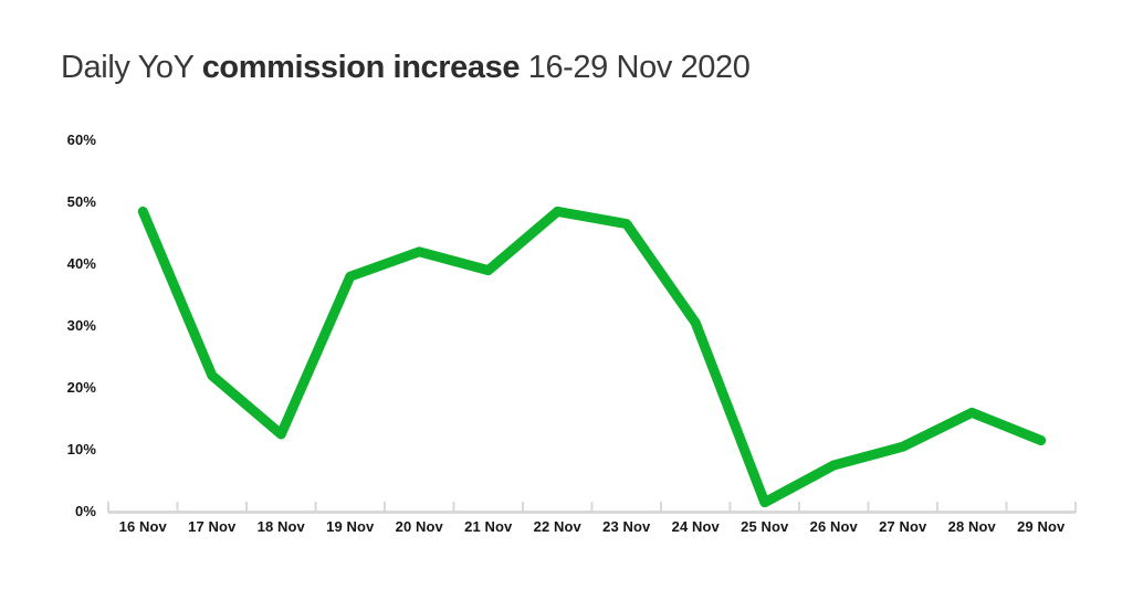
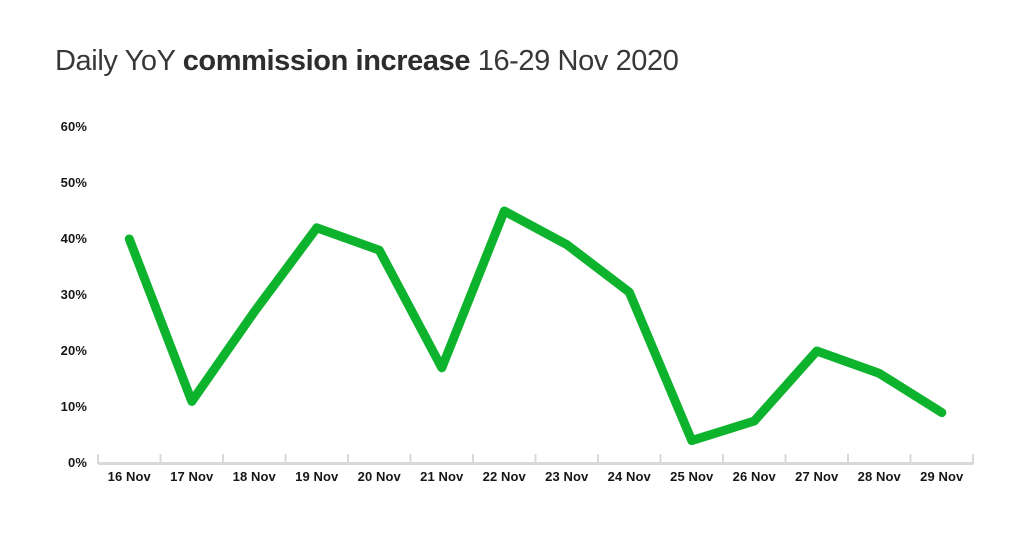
16 Nov: 48% -> 40%
17 Nov: 22% -> 11%
18 Nov: 12% -> 27%
19 Nov: 38% -> 42%
20 Nov: 42% -> 38%
21 Nov: 39% -> 17%
22 Nov: 48% -> 45%
23 Nov: 46% -> 39%
25 Nov: 2% -> 4%
27 Nov: 10% -> 20%
29 Nov: 12% -> 9%
